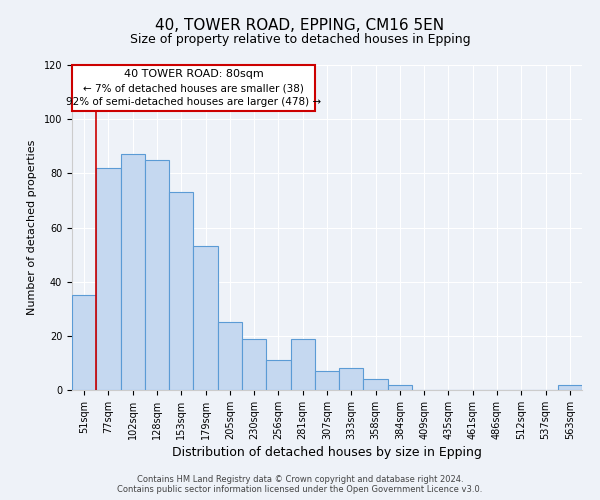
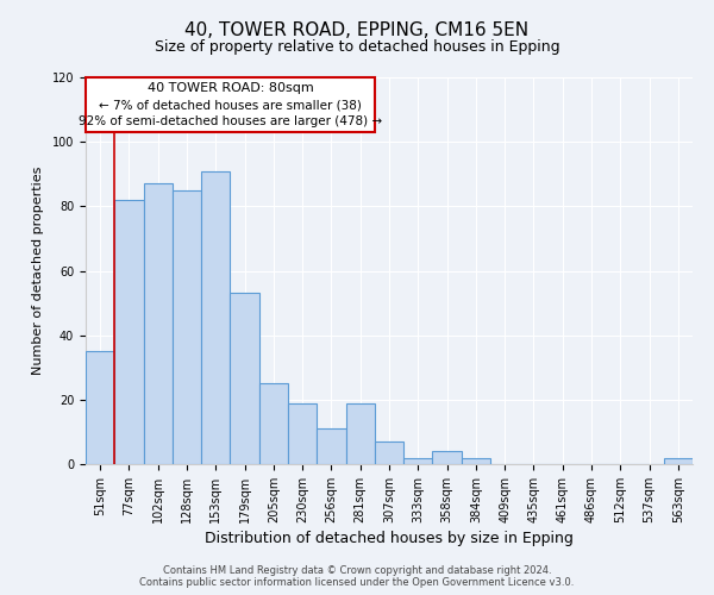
153sqm: 73 -> 91
333sqm: 8 -> 2
